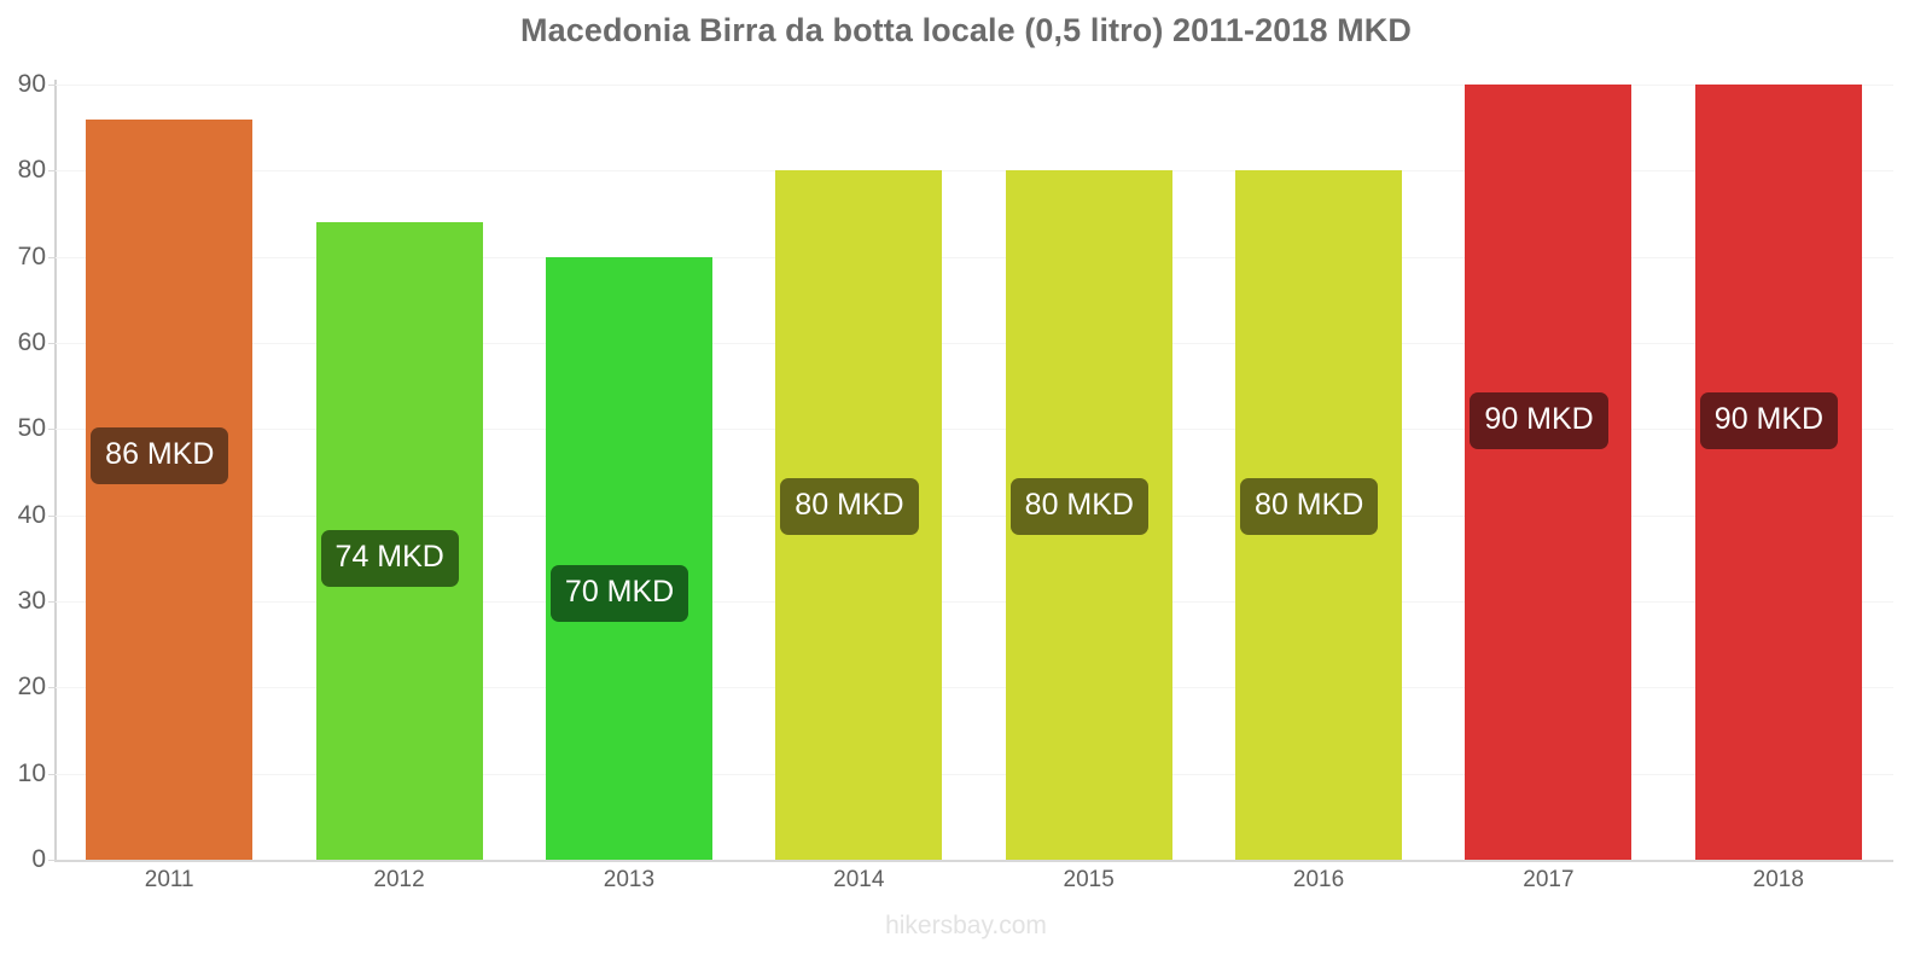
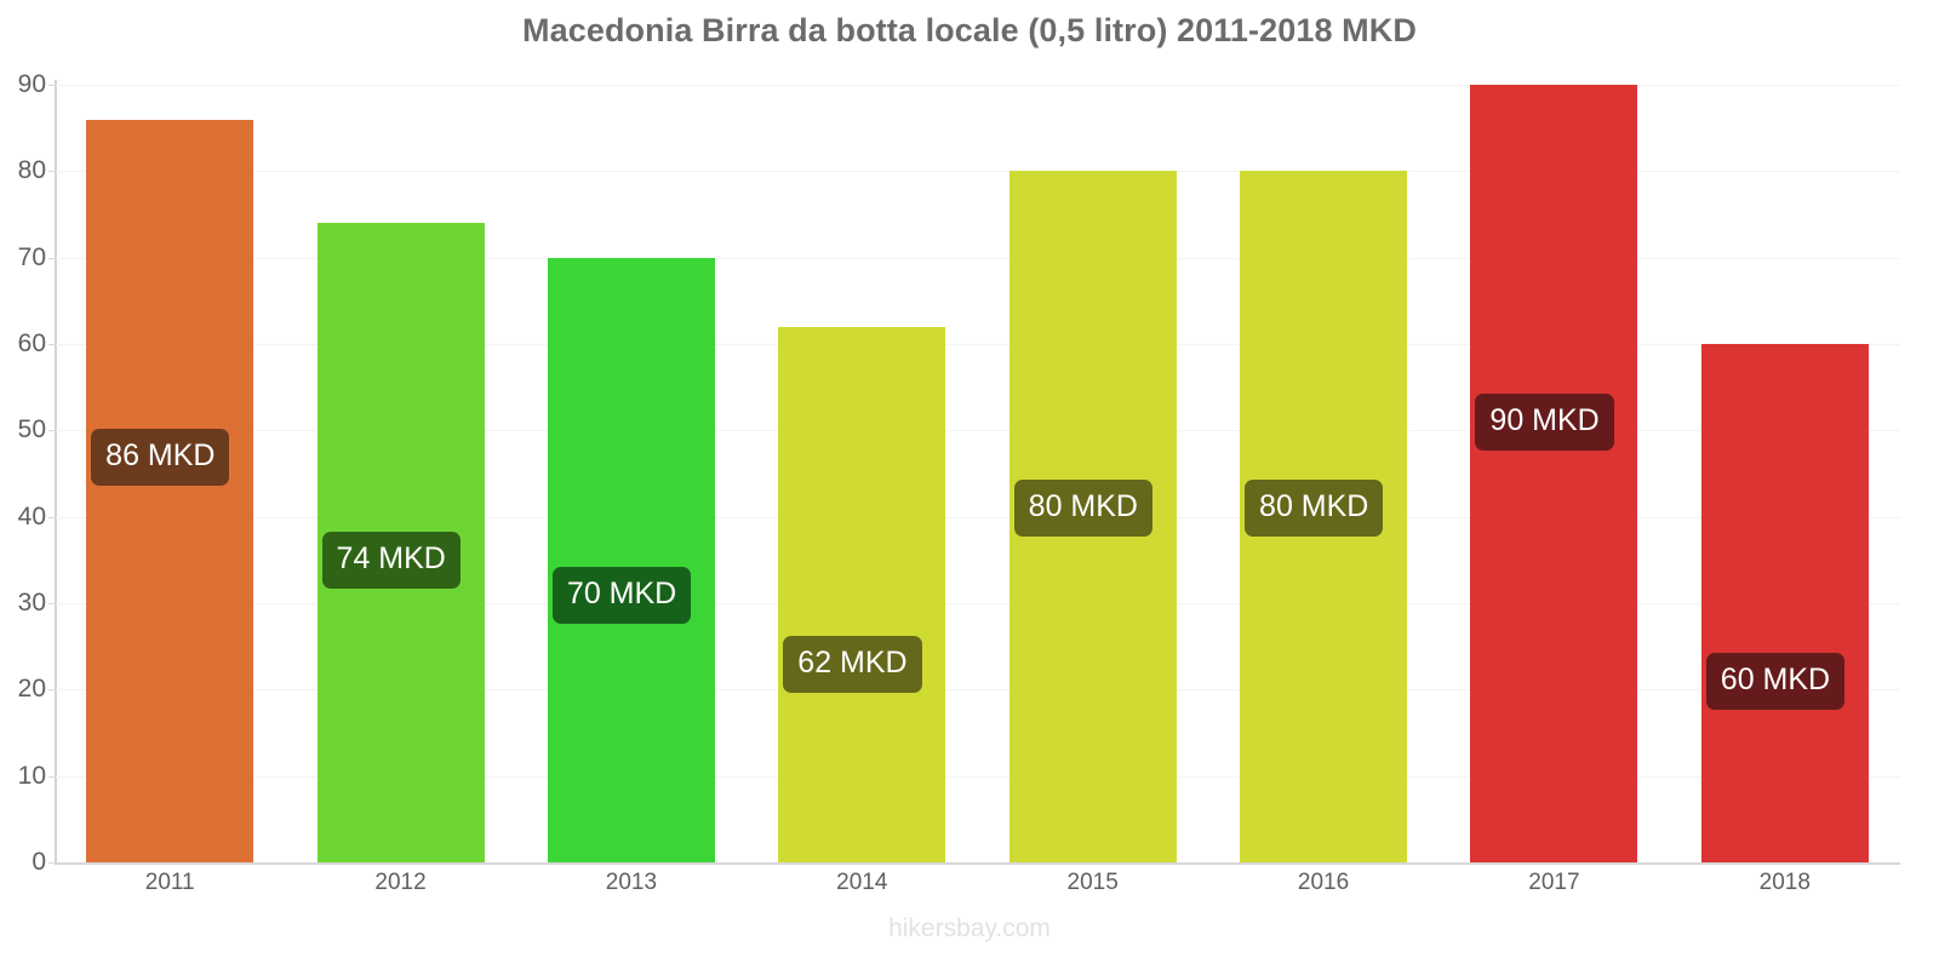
2014: 80 -> 62
2018: 90 -> 60
